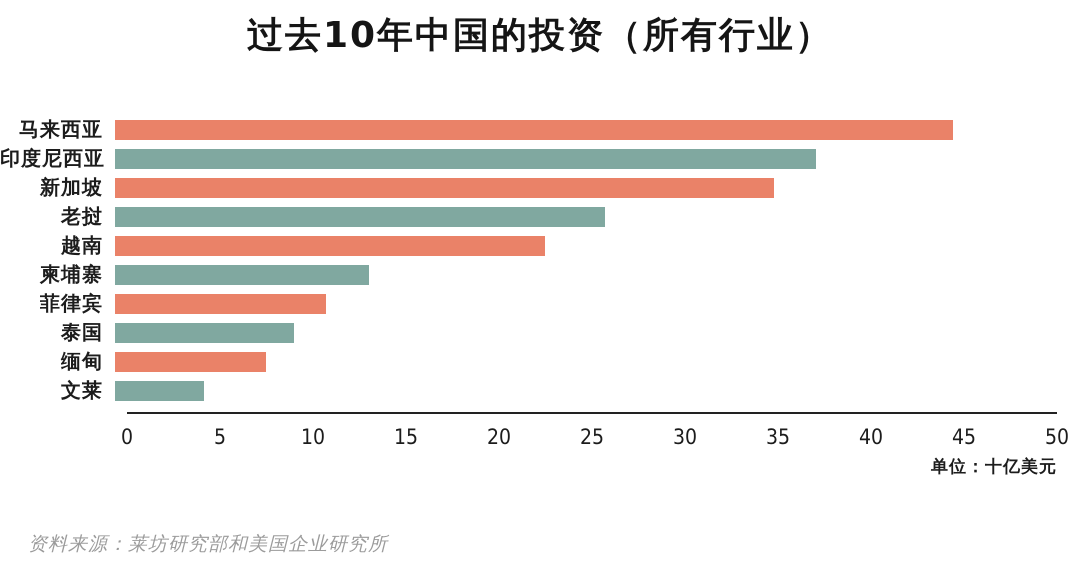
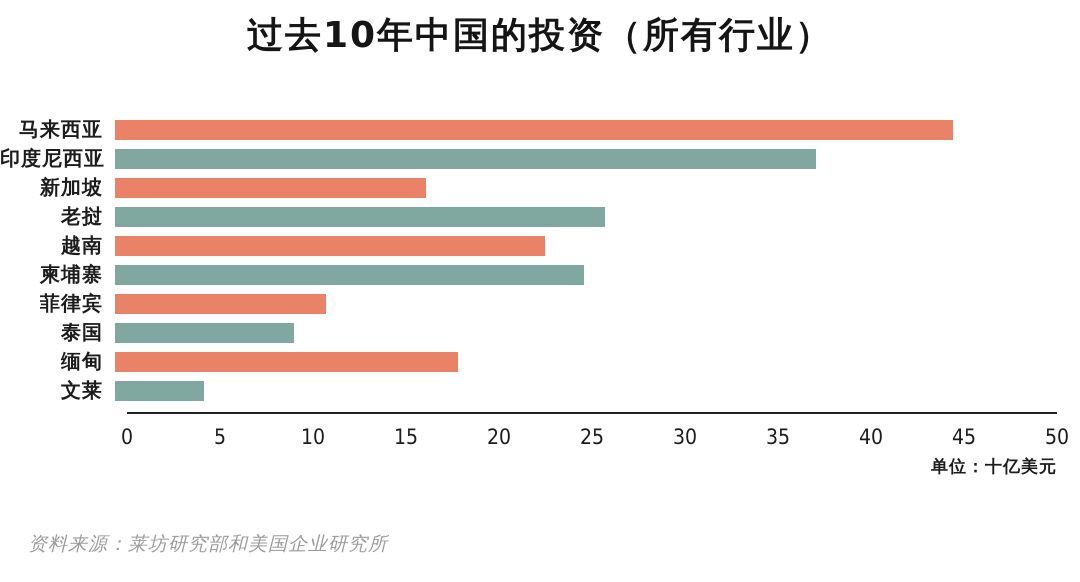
新加坡: 35.0 -> 16.5
柬埔寨: 13.5 -> 24.9
缅甸: 8.0 -> 18.2
